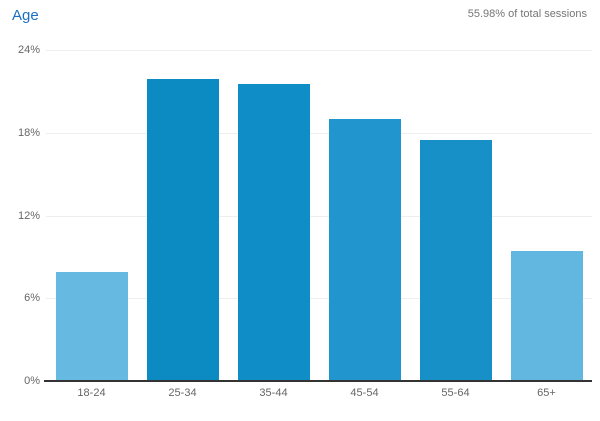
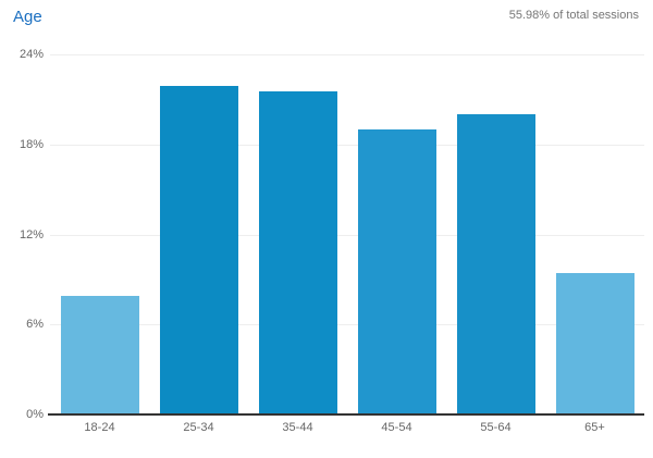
55-64: 17.5% -> 20.0%
